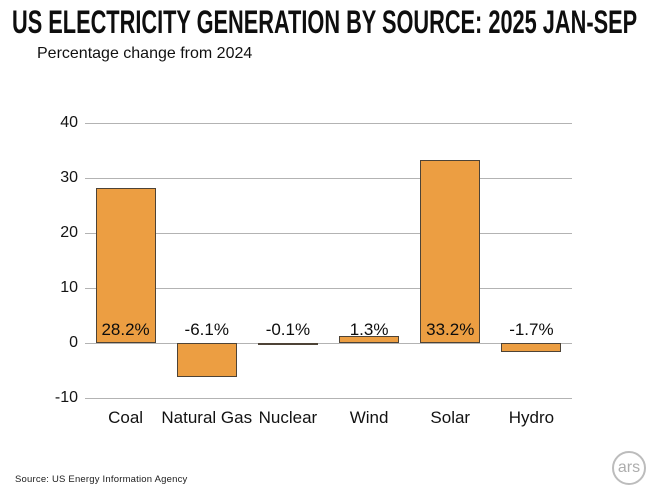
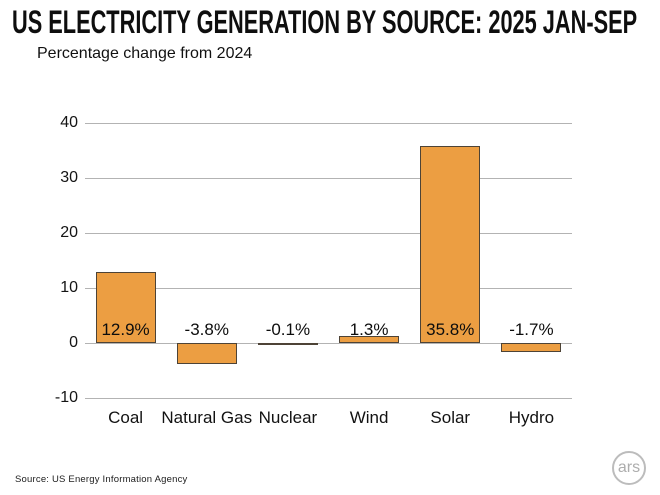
Coal: 28.2% -> 12.9%
Natural Gas: -6.1% -> -3.8%
Solar: 33.2% -> 35.8%
